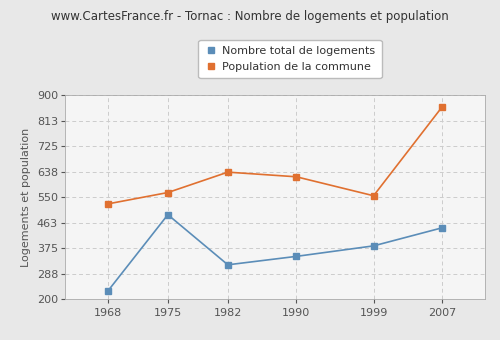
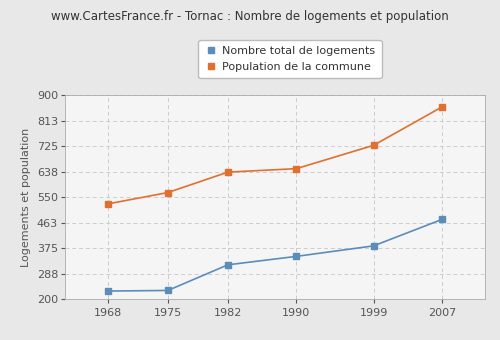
Nombre total de logements/1975: 490 -> 230
Population de la commune/1990: 620 -> 648
Population de la commune/1999: 555 -> 728
Nombre total de logements/2007: 445 -> 474
